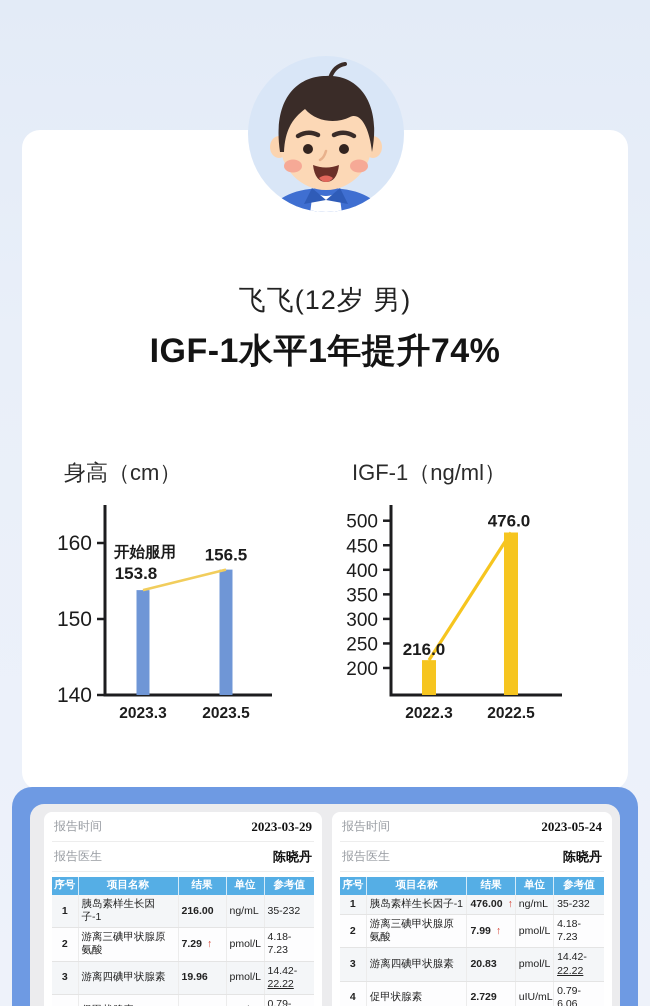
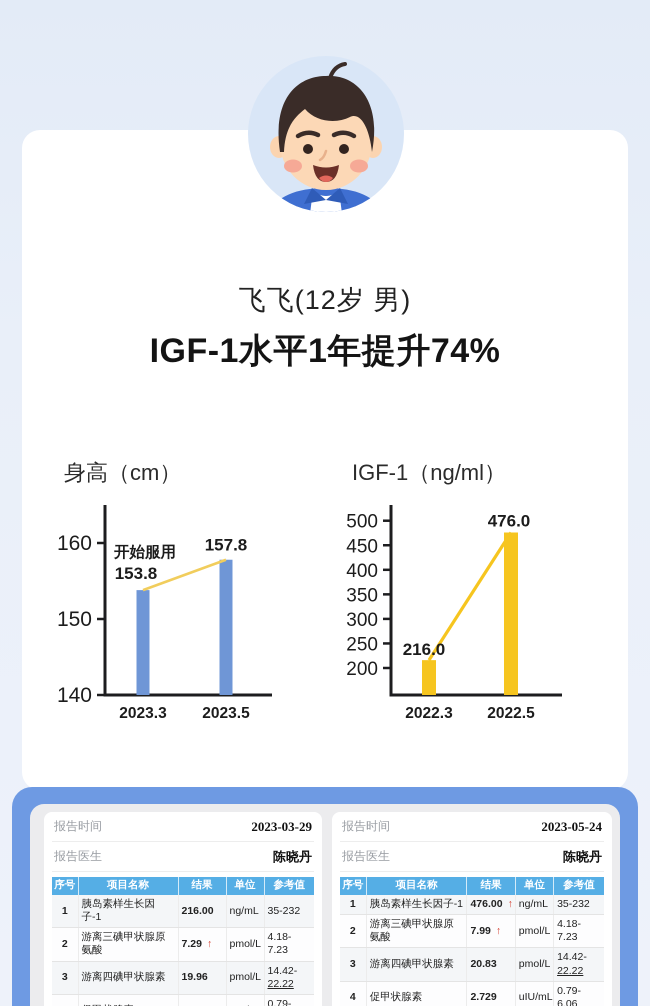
身高（cm）/2023.5: 156.5 -> 157.8
